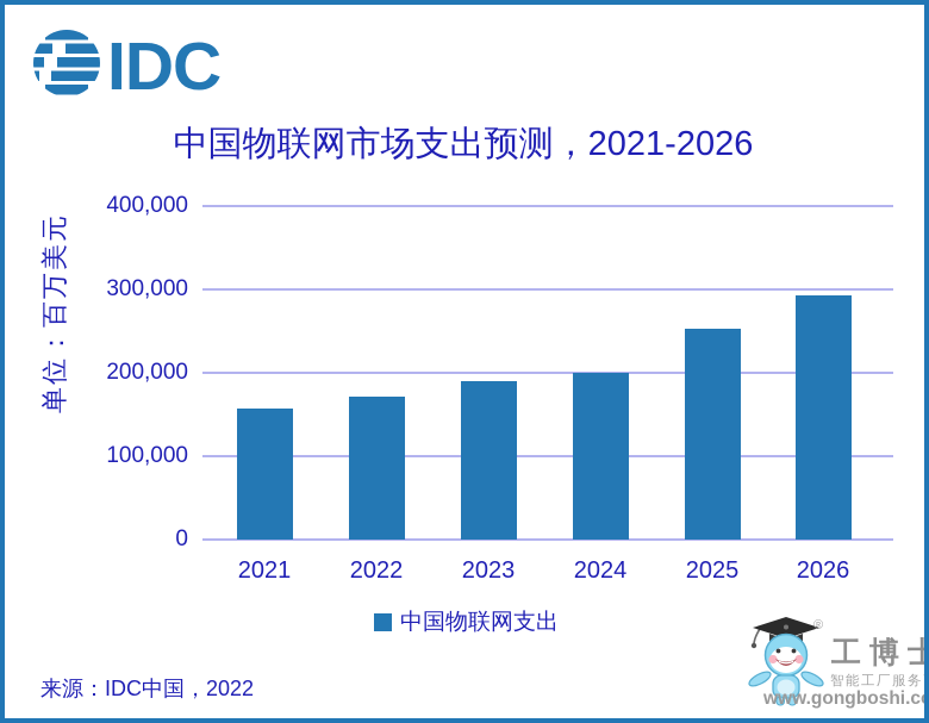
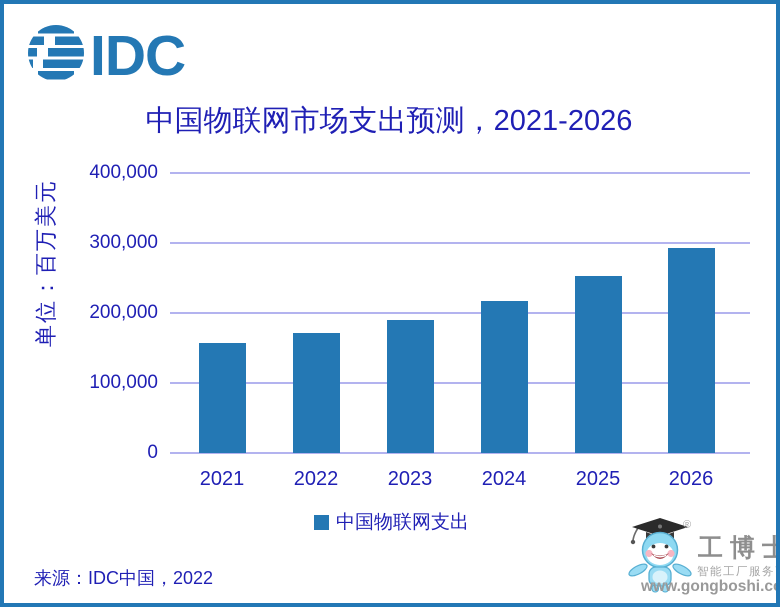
2024: 200000 -> 220000
